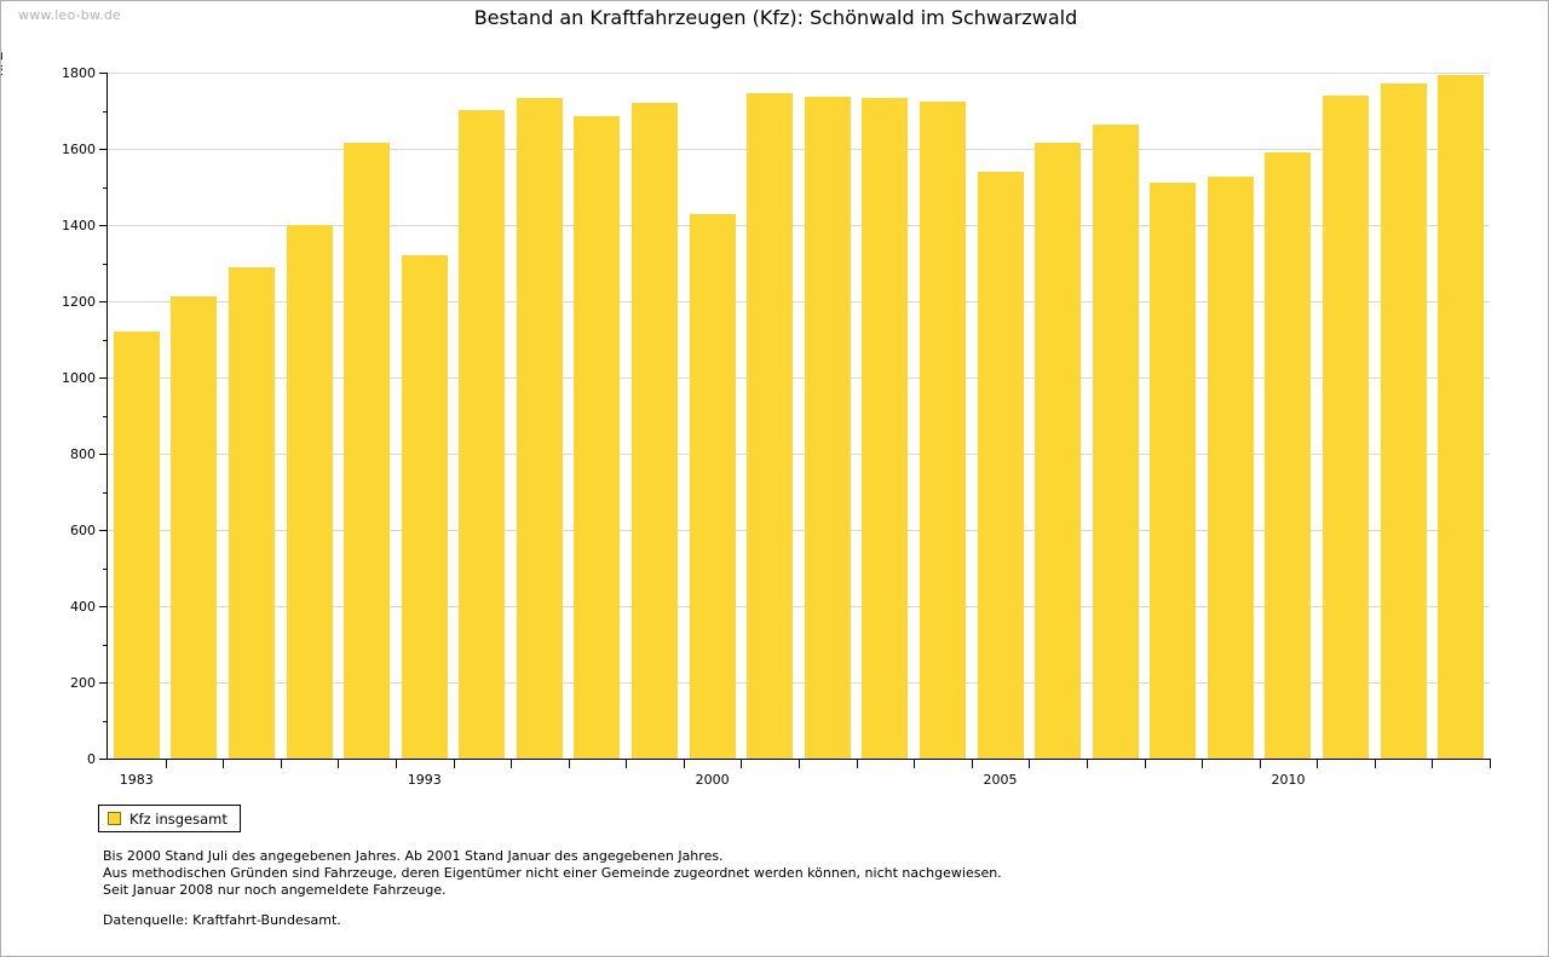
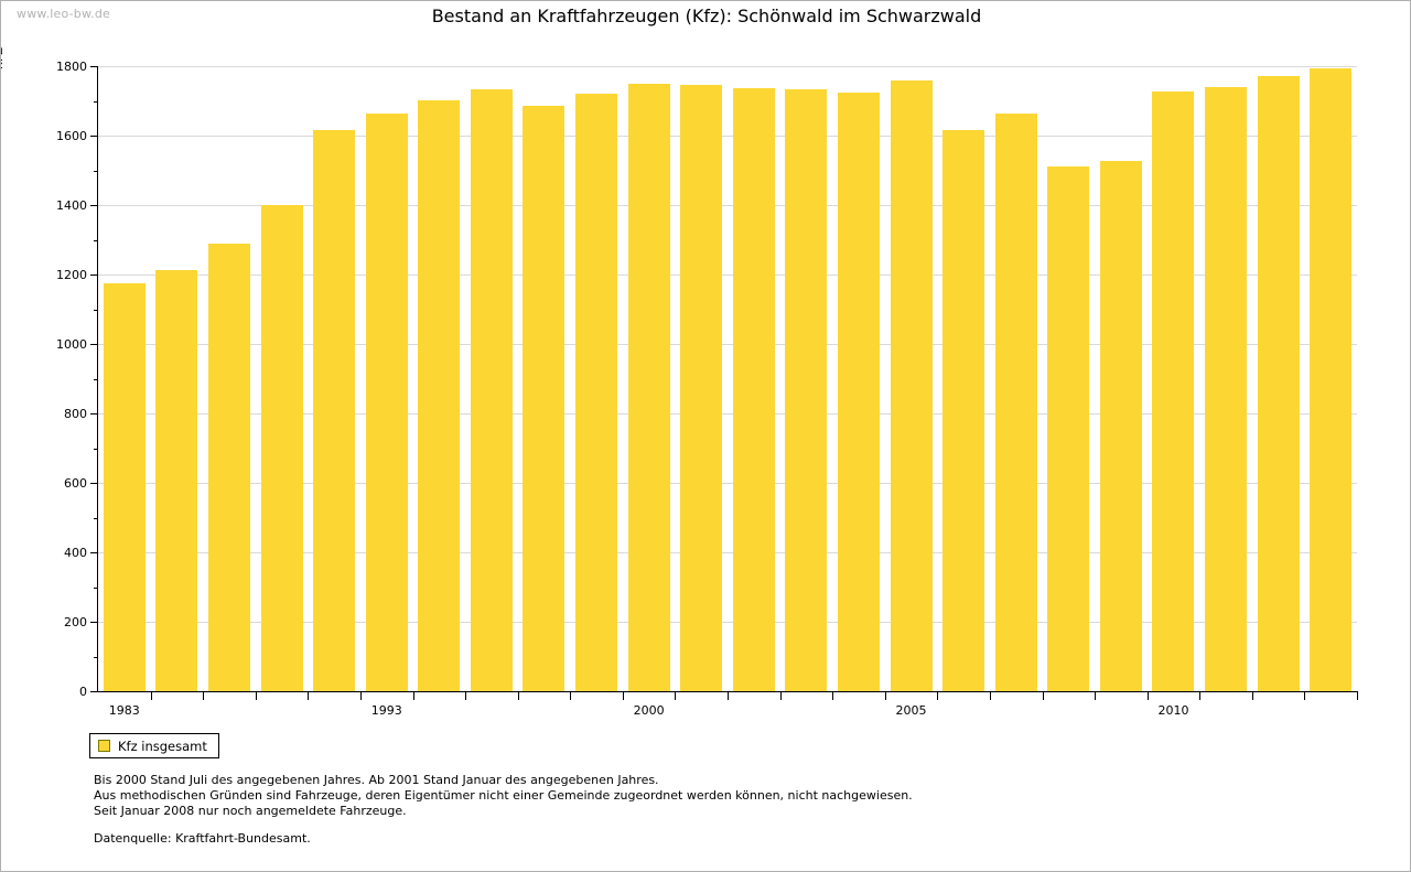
1983: 1120 -> 1180
1993: 1320 -> 1660
2000: 1430 -> 1750
2005: 1540 -> 1760
2010: 1590 -> 1730
